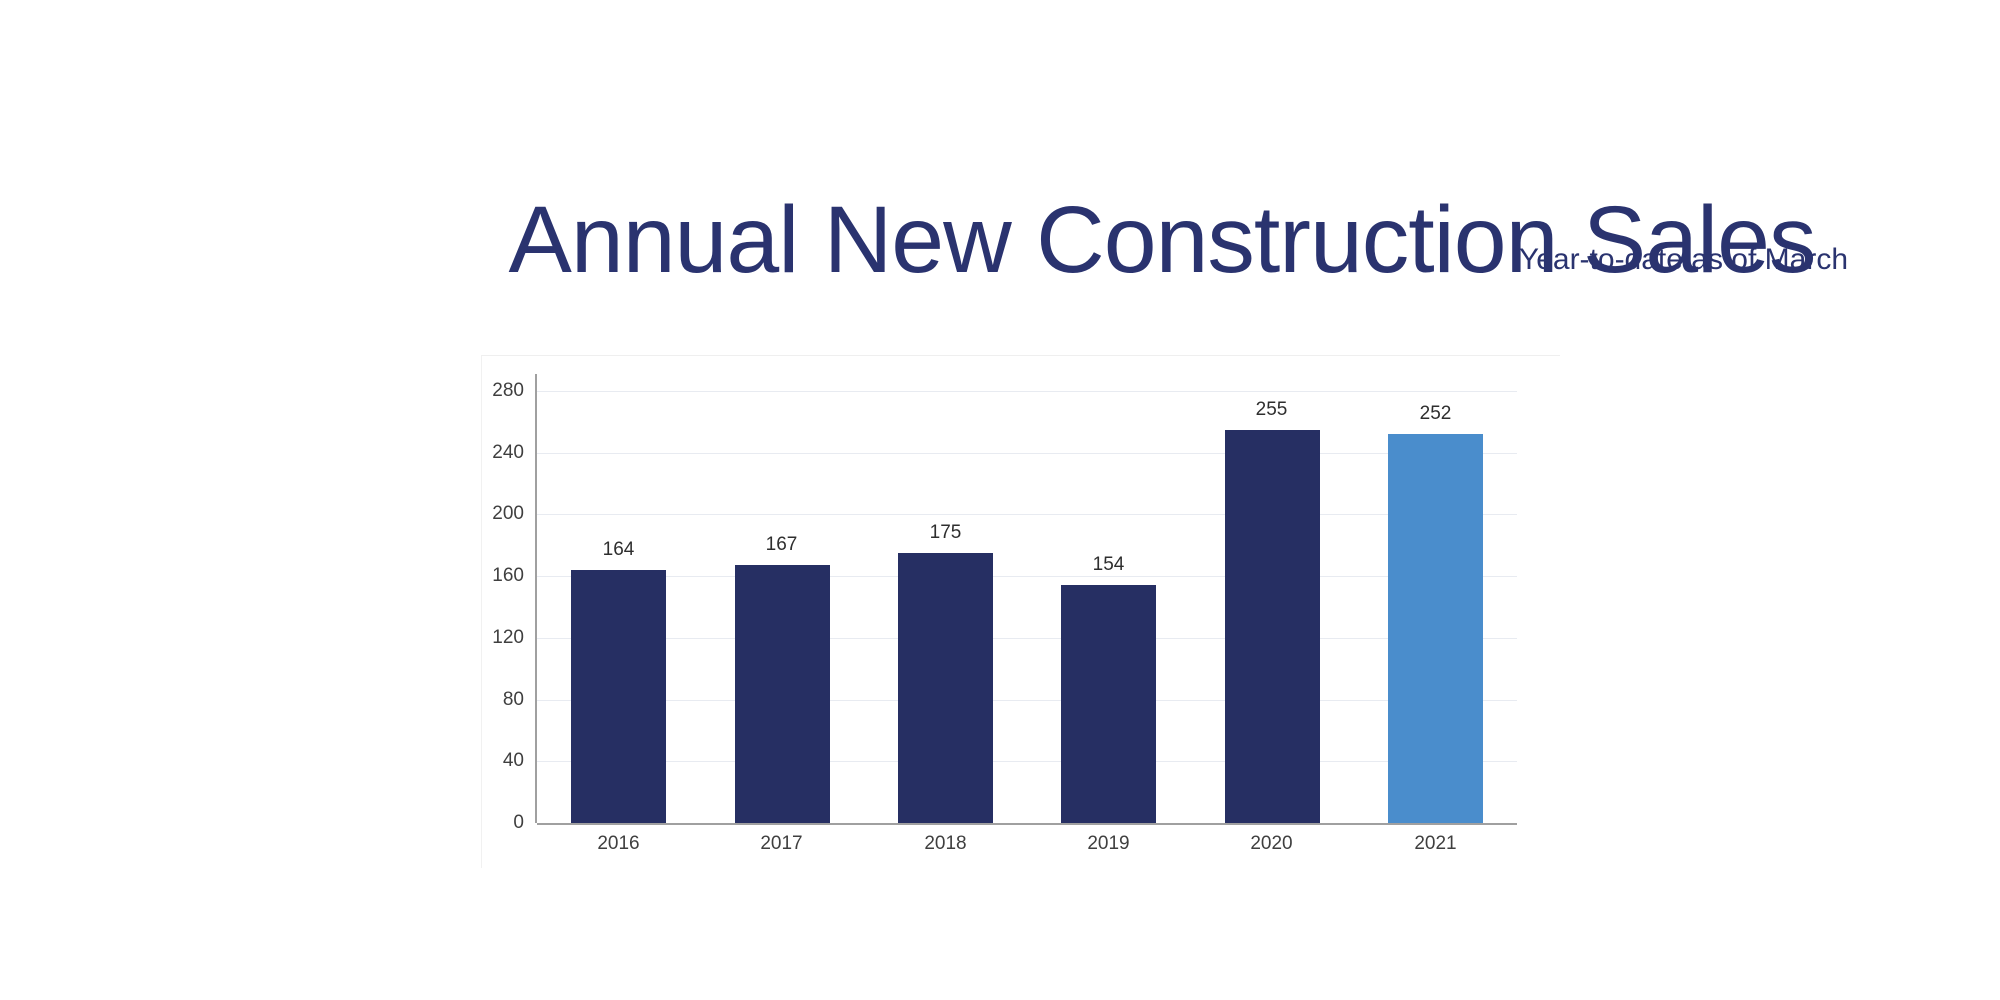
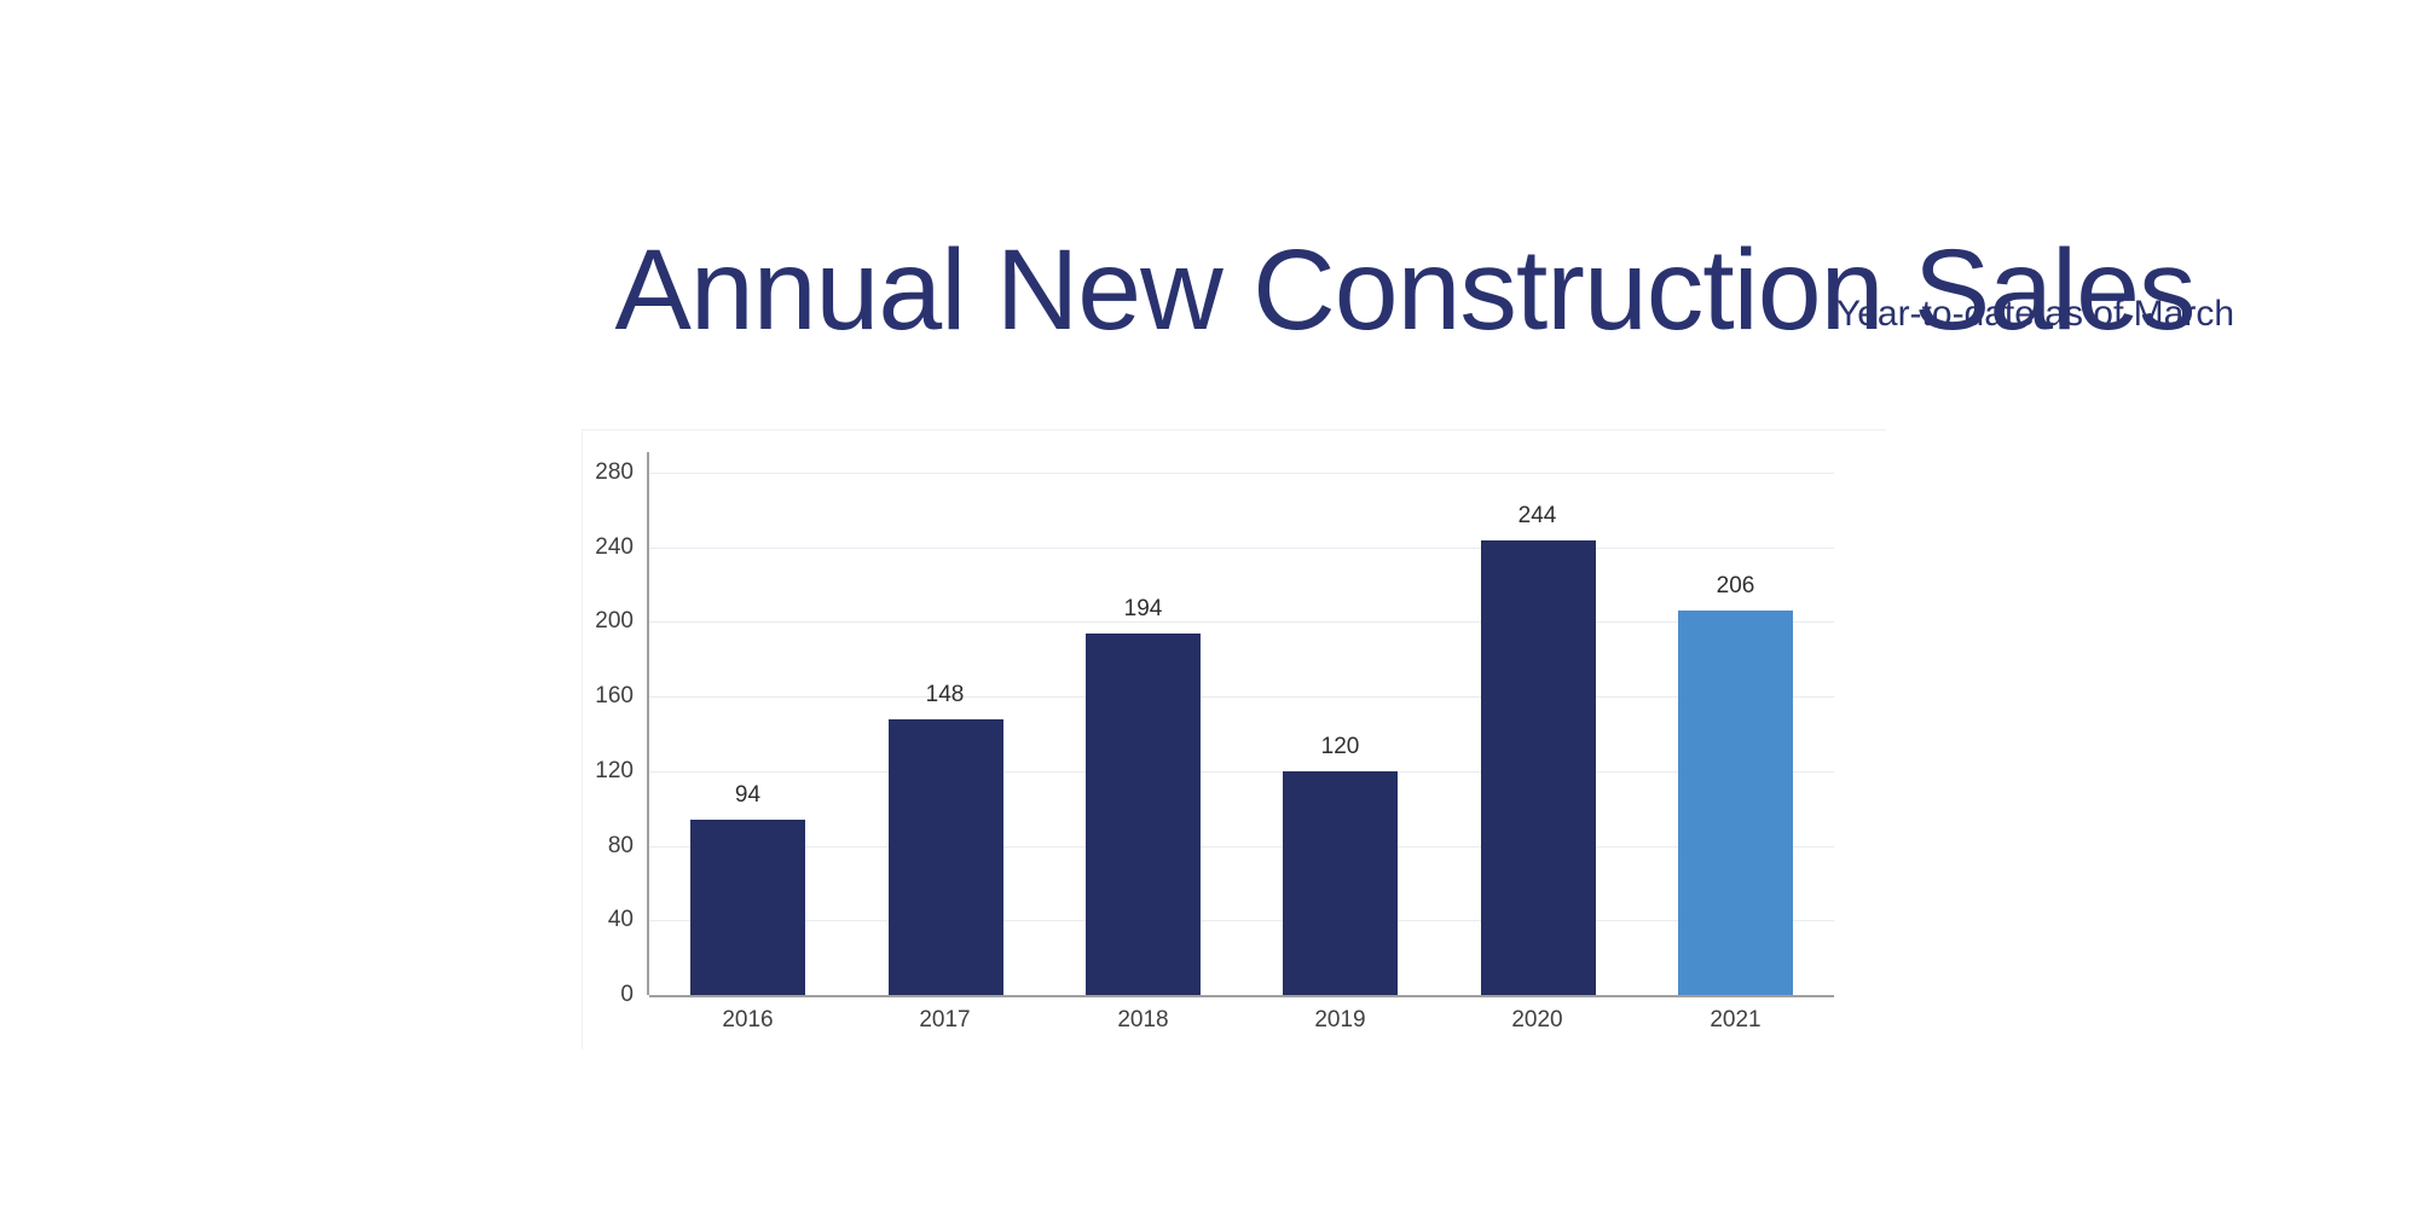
2016: 164 -> 94
2017: 167 -> 148
2018: 175 -> 194
2019: 154 -> 120
2020: 255 -> 244
2021: 252 -> 206
